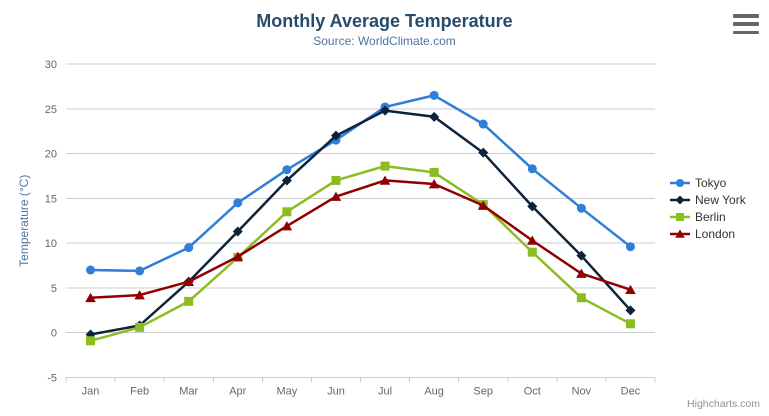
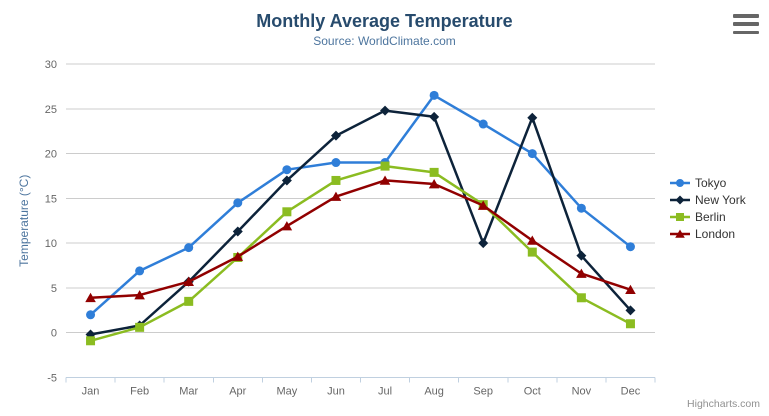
Tokyo/Jan: 7 -> 2
Tokyo/Jun: 22 -> 19
Tokyo/Jul: 25 -> 19
New York/Sep: 20 -> 10
Tokyo/Oct: 18 -> 20
New York/Oct: 14 -> 24
